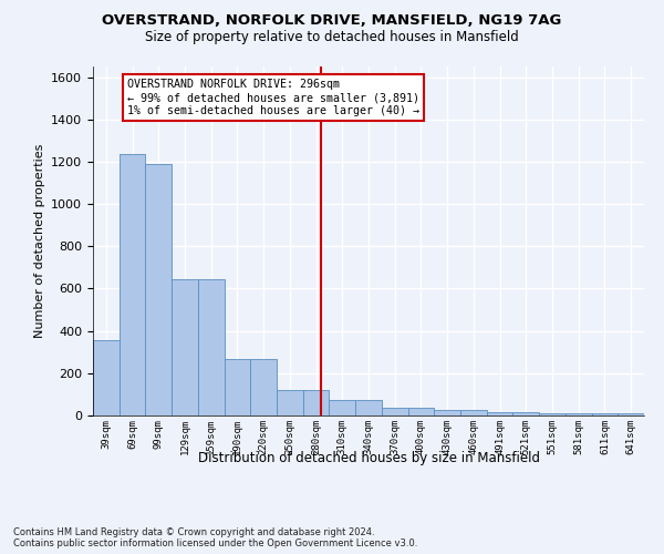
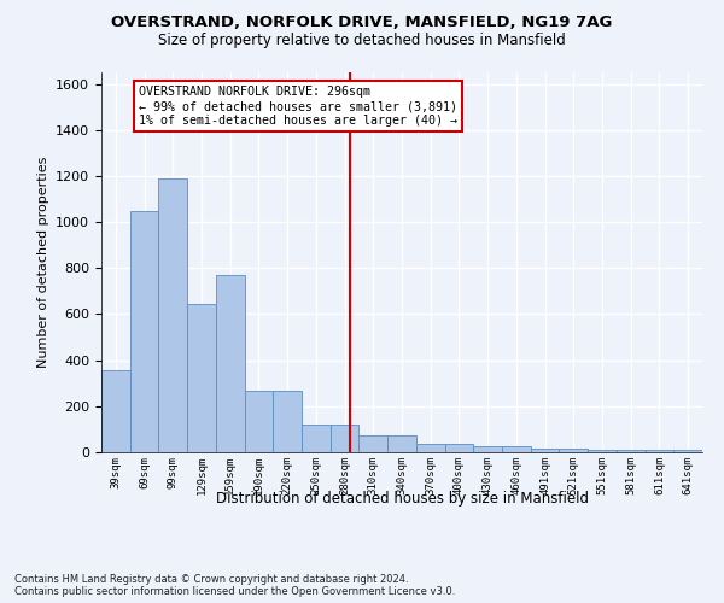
69sqm: 1240 -> 1050
159sqm: 640 -> 770
